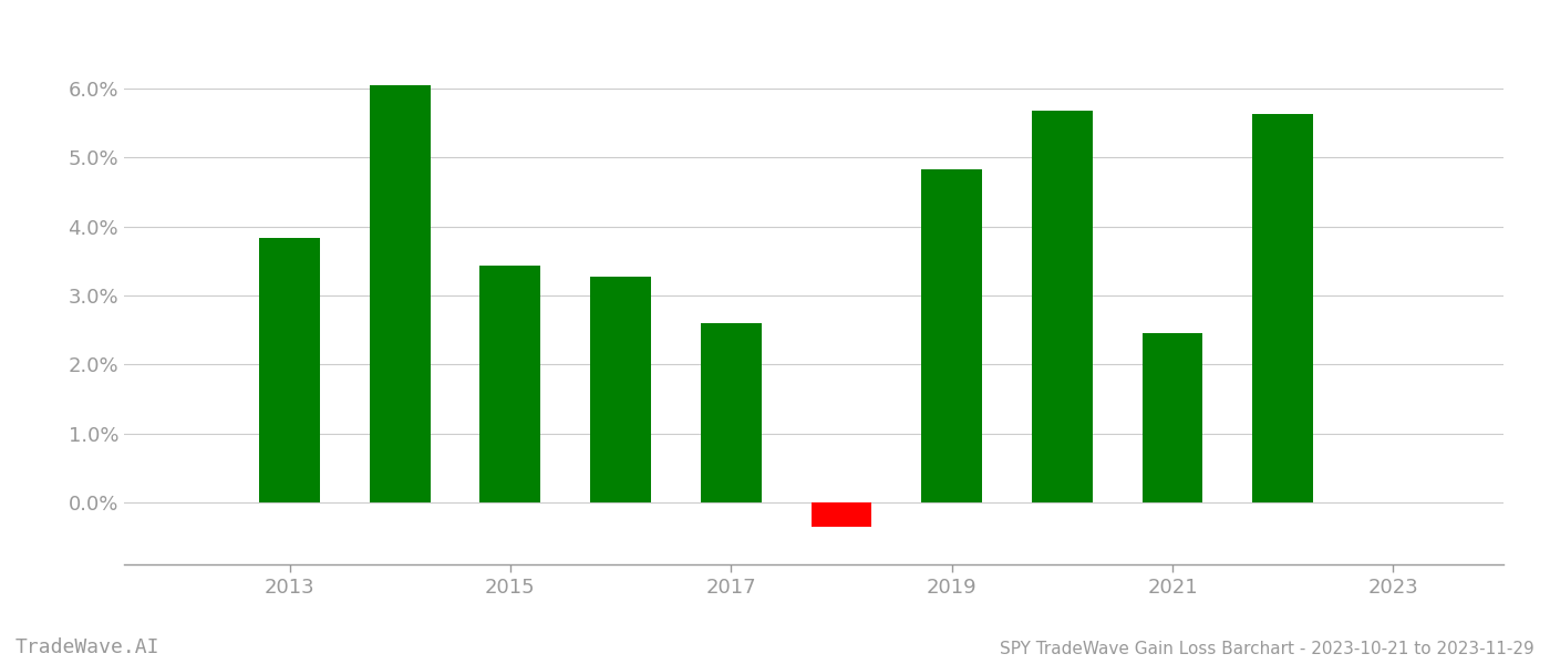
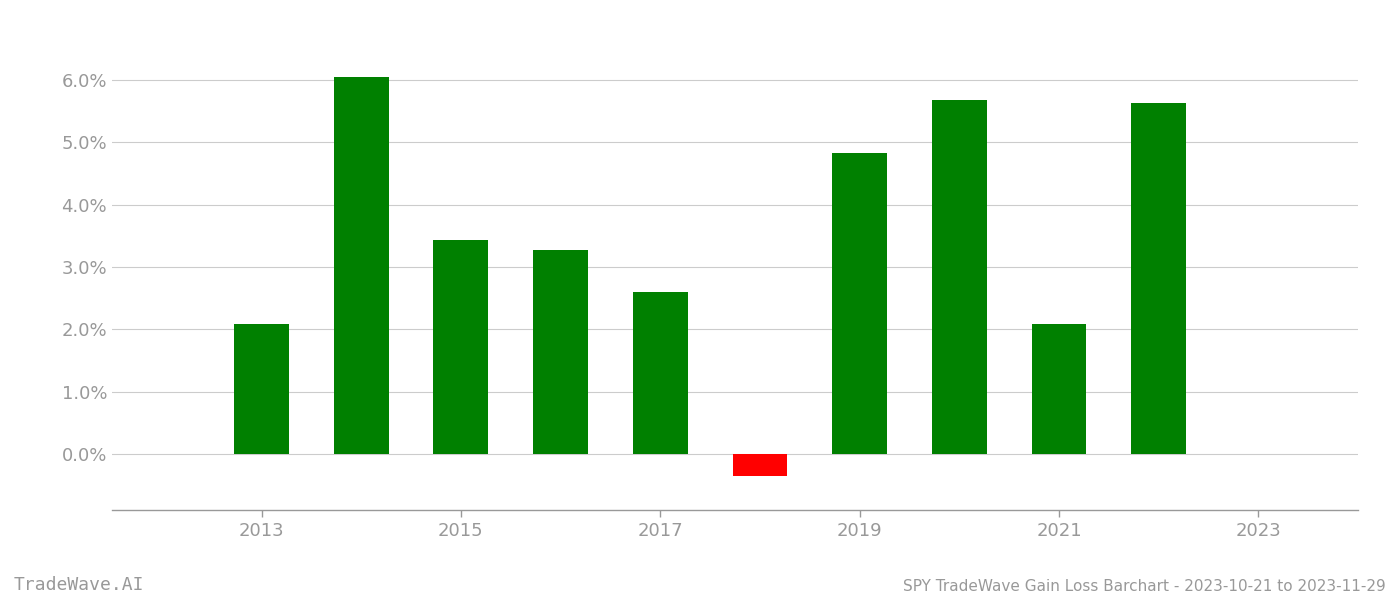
2013: 3.83% -> 2.08%
2021: 2.46% -> 2.08%
